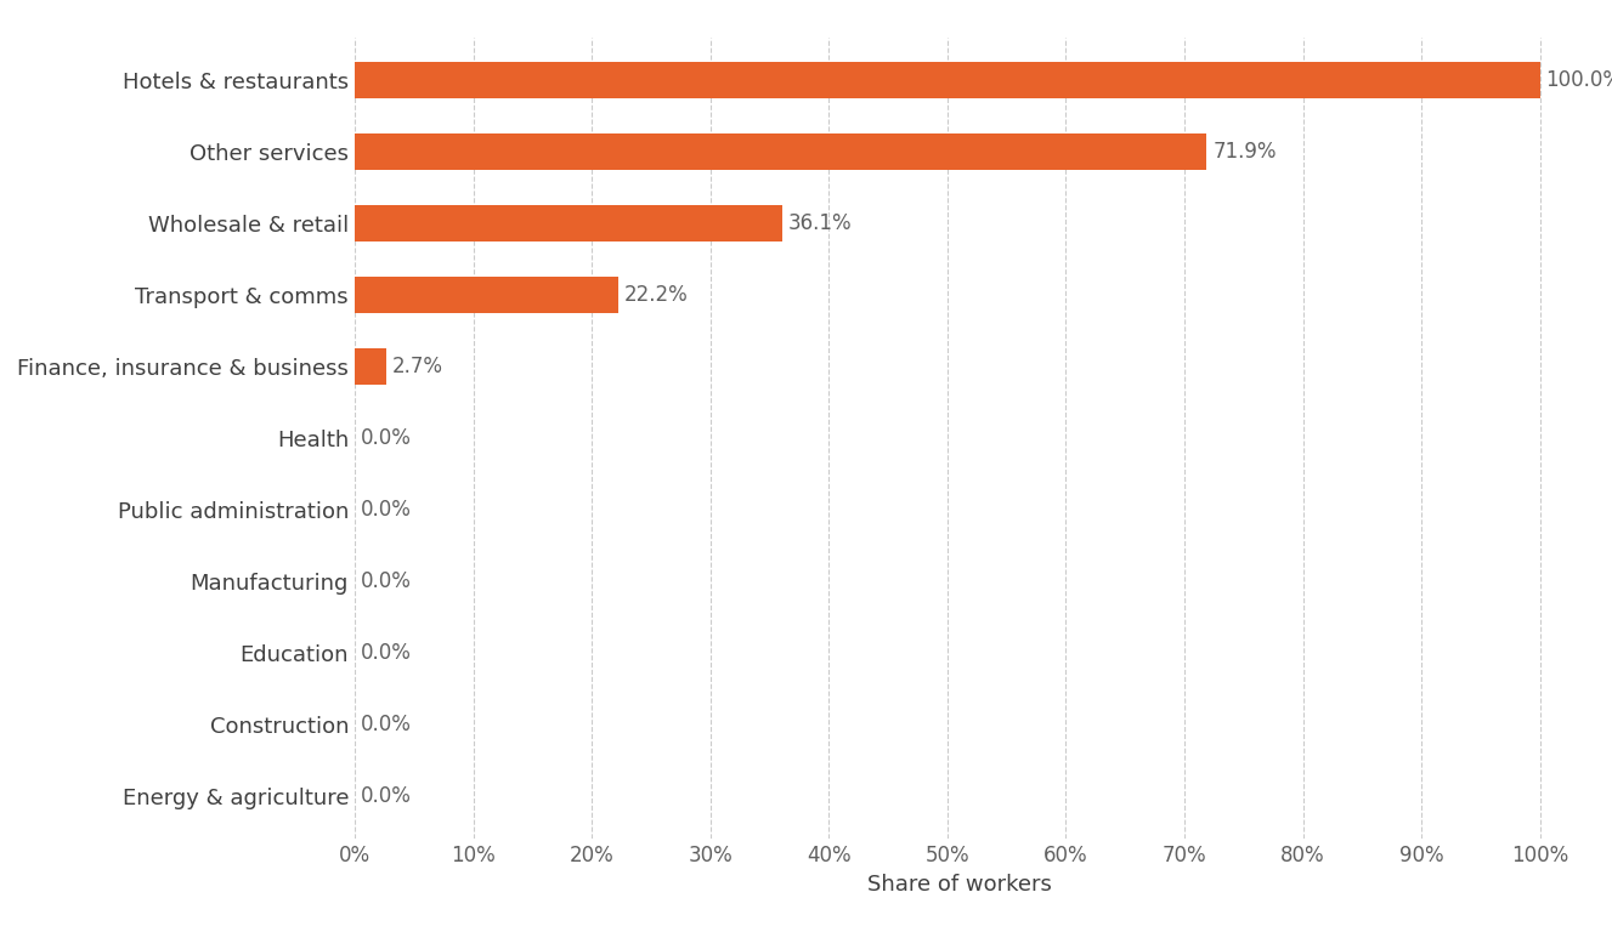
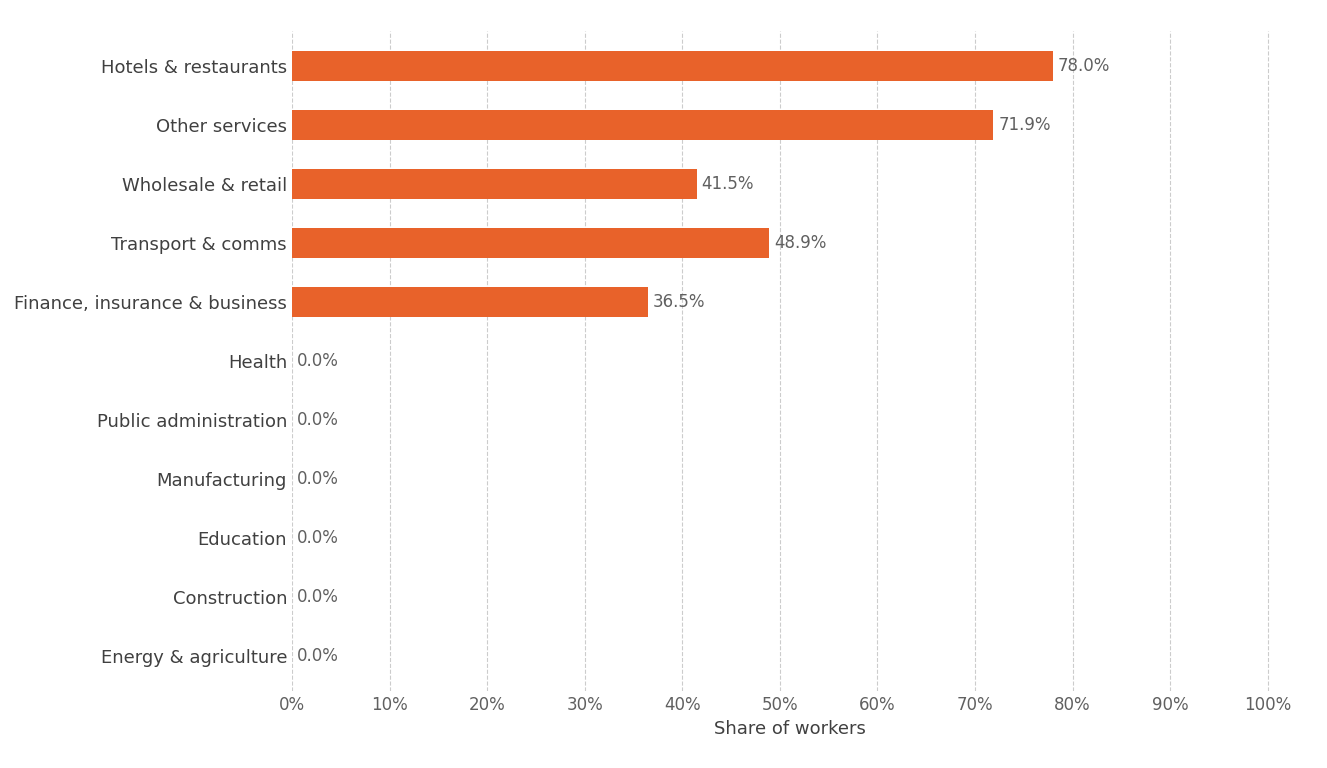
Hotels & restaurants: 100.0% -> 78.0%
Wholesale & retail: 36.1% -> 41.5%
Transport & comms: 22.2% -> 48.9%
Finance, insurance & business: 2.7% -> 36.5%
